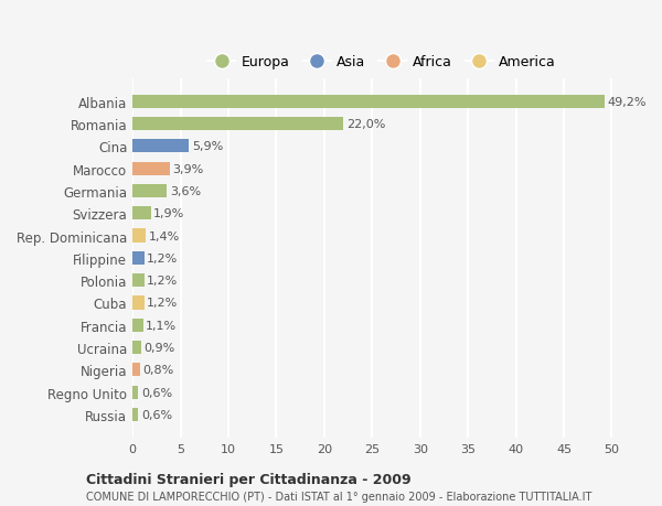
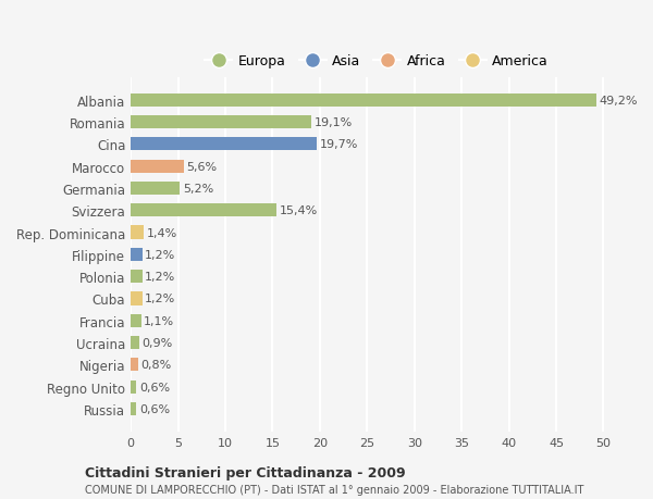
Romania: 22,0% -> 19,1%
Cina: 5,9% -> 19,7%
Marocco: 3,9% -> 5,6%
Germania: 3,6% -> 5,2%
Svizzera: 1,9% -> 15,4%
